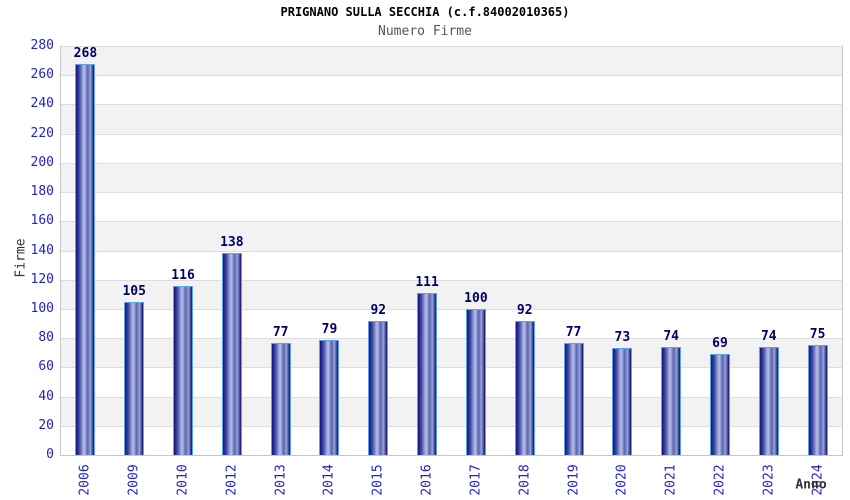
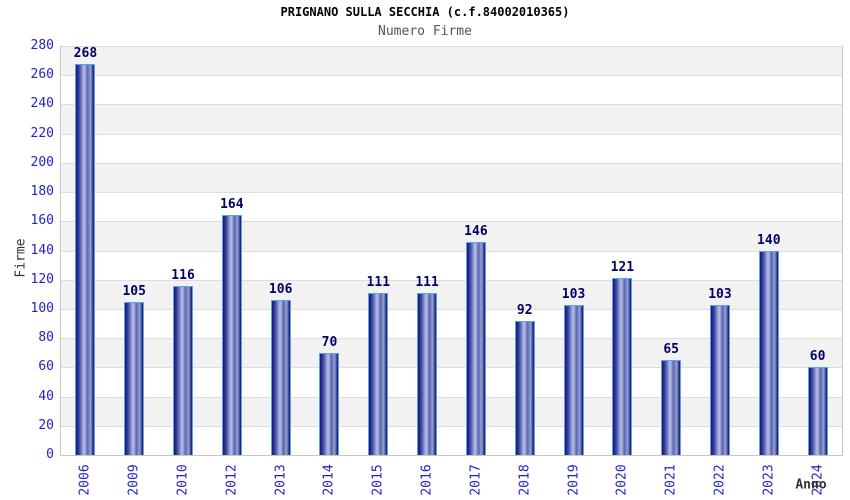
2012: 138 -> 164
2013: 77 -> 106
2014: 79 -> 70
2015: 92 -> 111
2017: 100 -> 146
2019: 77 -> 103
2020: 73 -> 121
2021: 74 -> 65
2022: 69 -> 103
2023: 74 -> 140
2024: 75 -> 60
